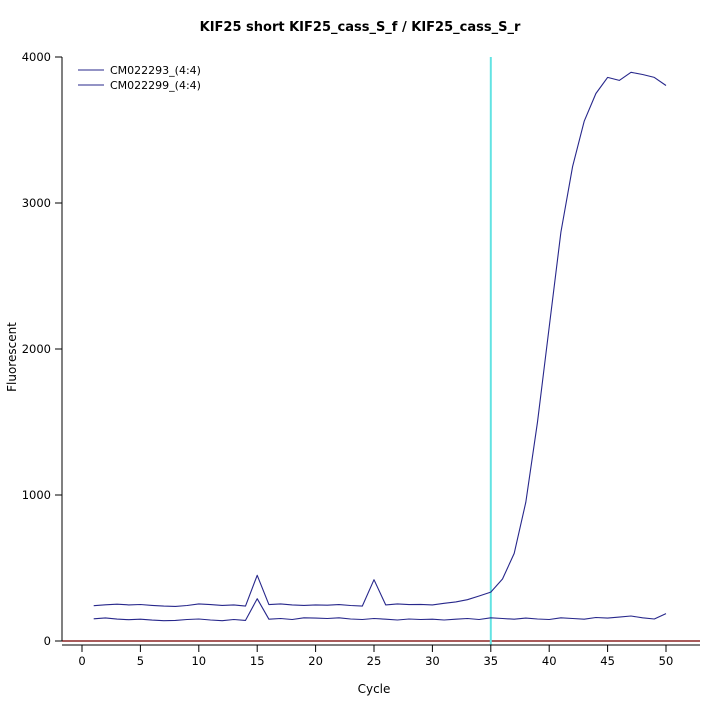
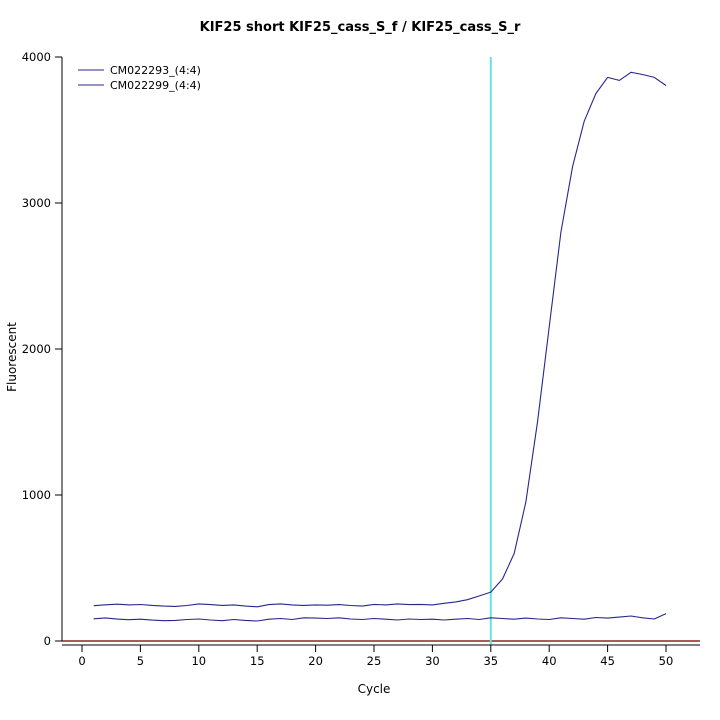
CM022293_(4:4)/15: 450 -> 230
CM022299_(4:4)/15: 290 -> 140
CM022293_(4:4)/25: 420 -> 250
